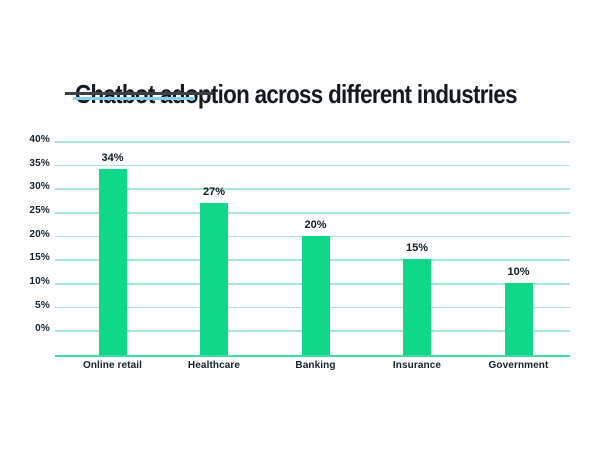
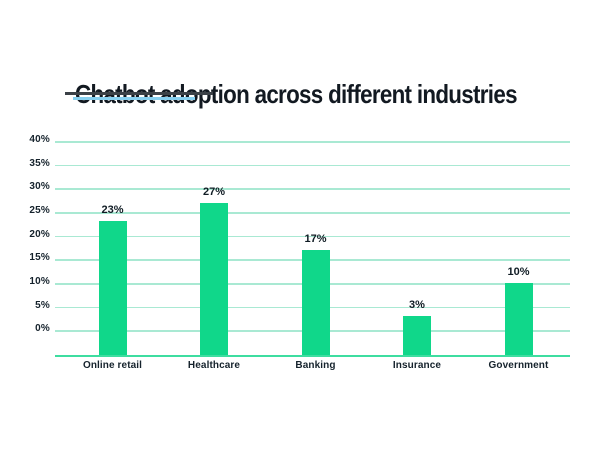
Online retail: 34% -> 23%
Banking: 20% -> 17%
Insurance: 15% -> 3%
